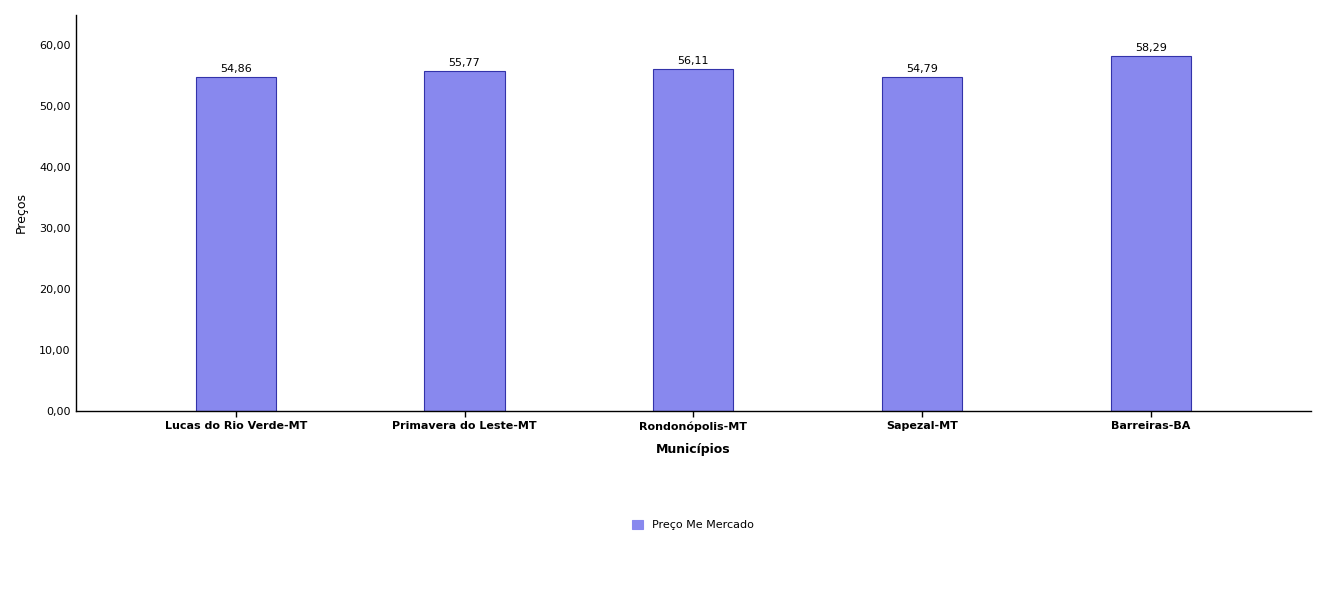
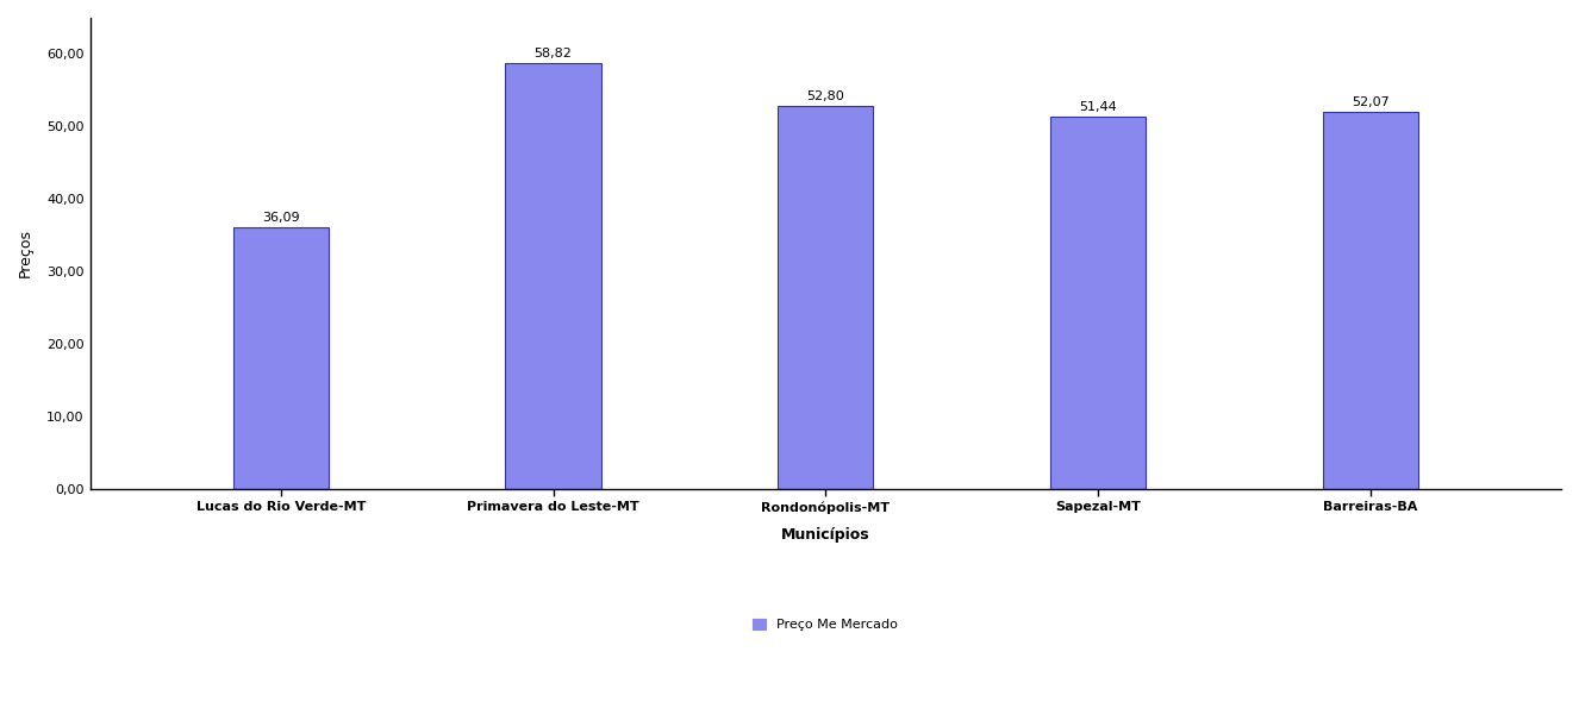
Lucas do Rio Verde-MT: 54,86 -> 36,09
Primavera do Leste-MT: 55,77 -> 58,82
Rondonópolis-MT: 56,11 -> 52,80
Sapezal-MT: 54,79 -> 51,44
Barreiras-BA: 58,29 -> 52,07
